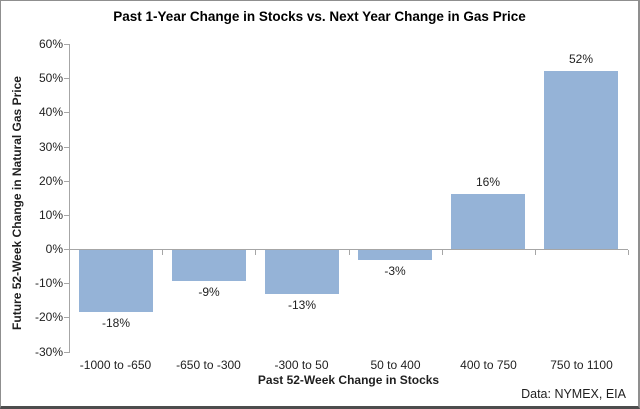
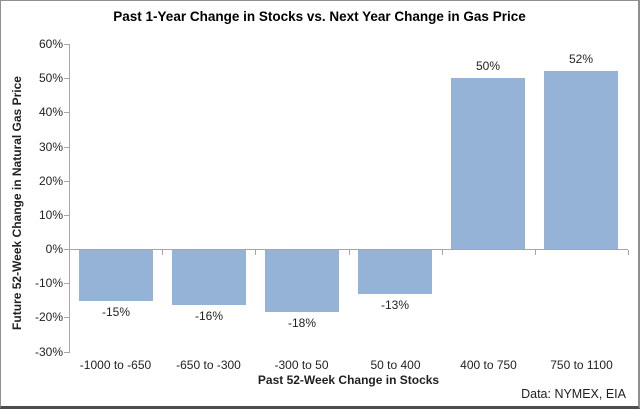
-1000 to -650: -18% -> -15%
-650 to -300: -9% -> -16%
-300 to 50: -13% -> -18%
50 to 400: -3% -> -13%
400 to 750: 16% -> 50%
